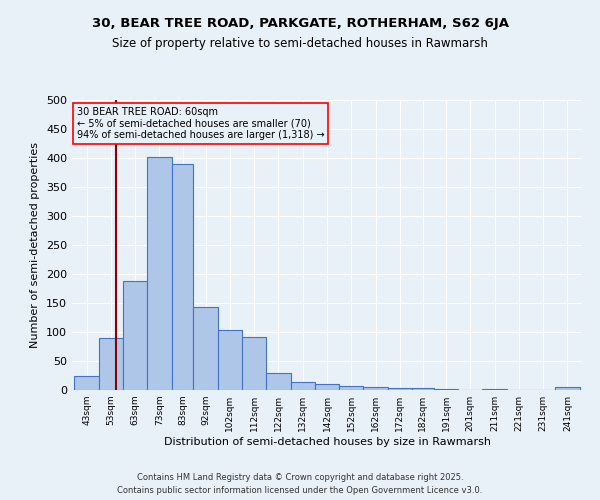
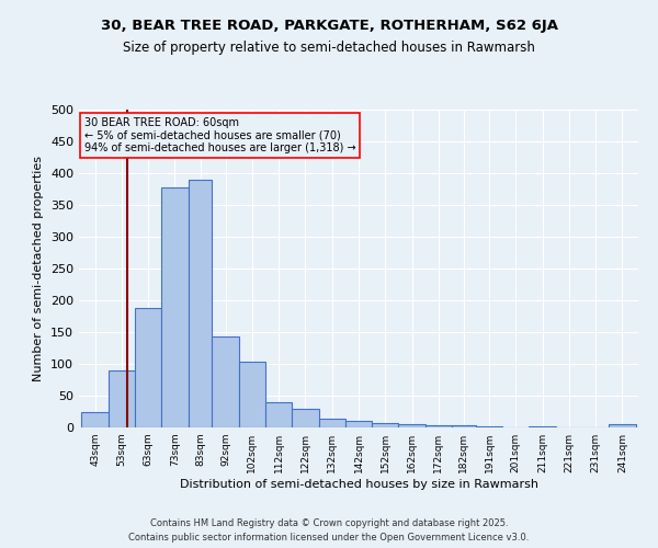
73sqm: 402 -> 378
112sqm: 92 -> 40
